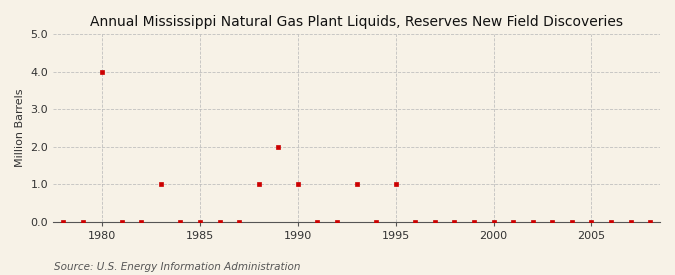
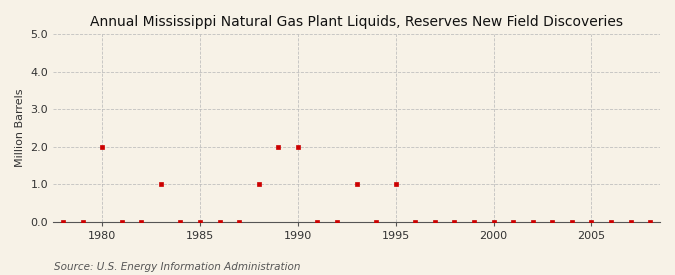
1980: 4 -> 2
1990: 1 -> 2
